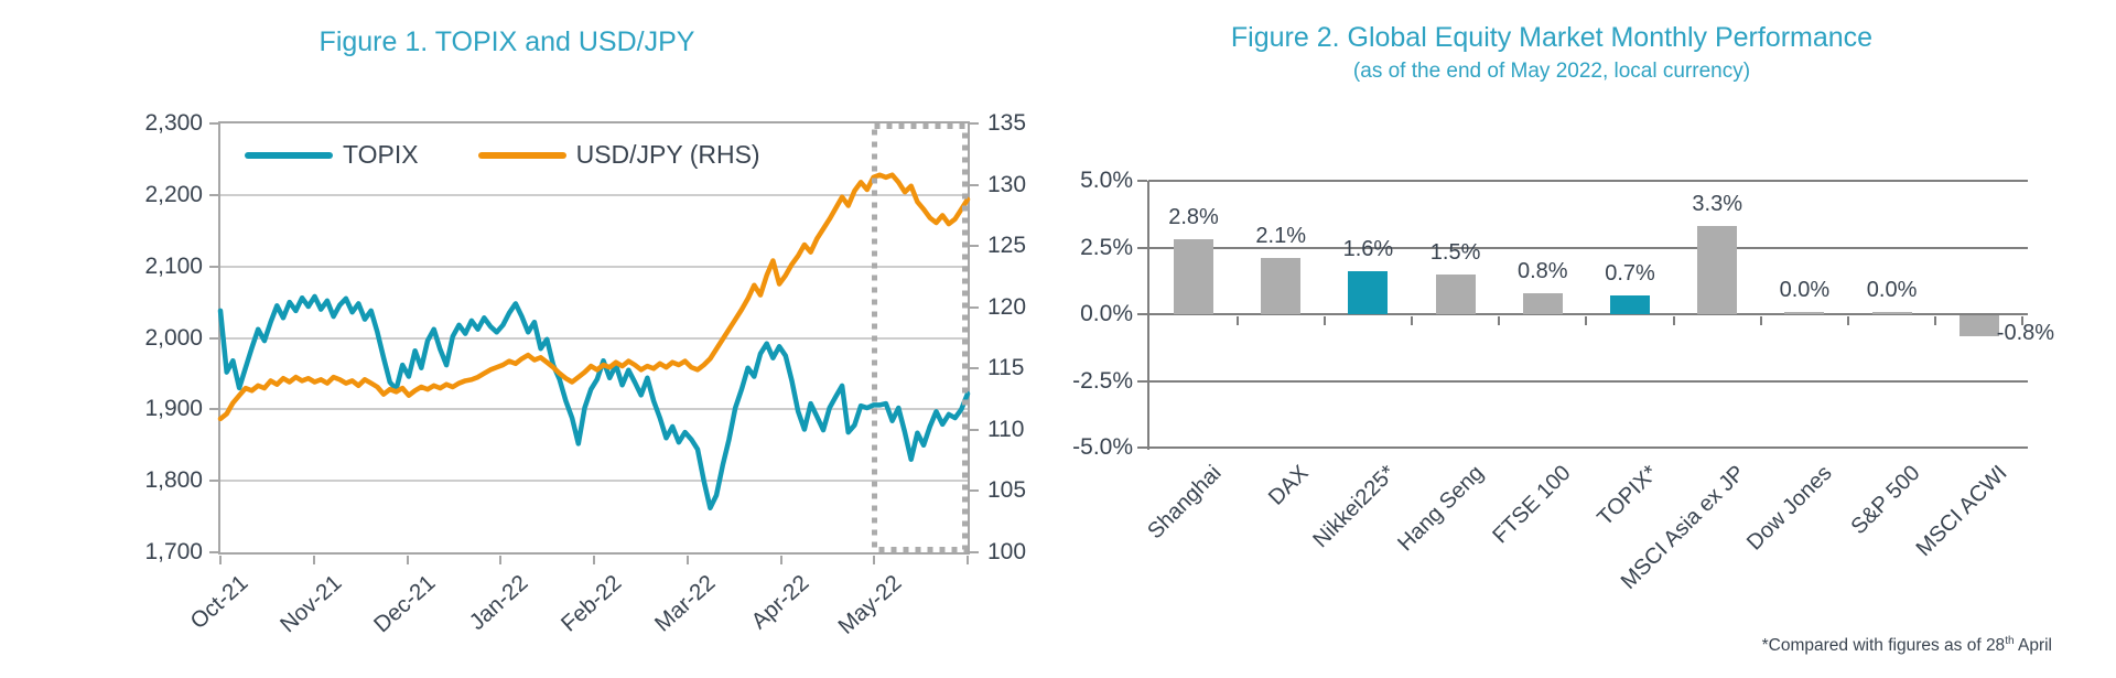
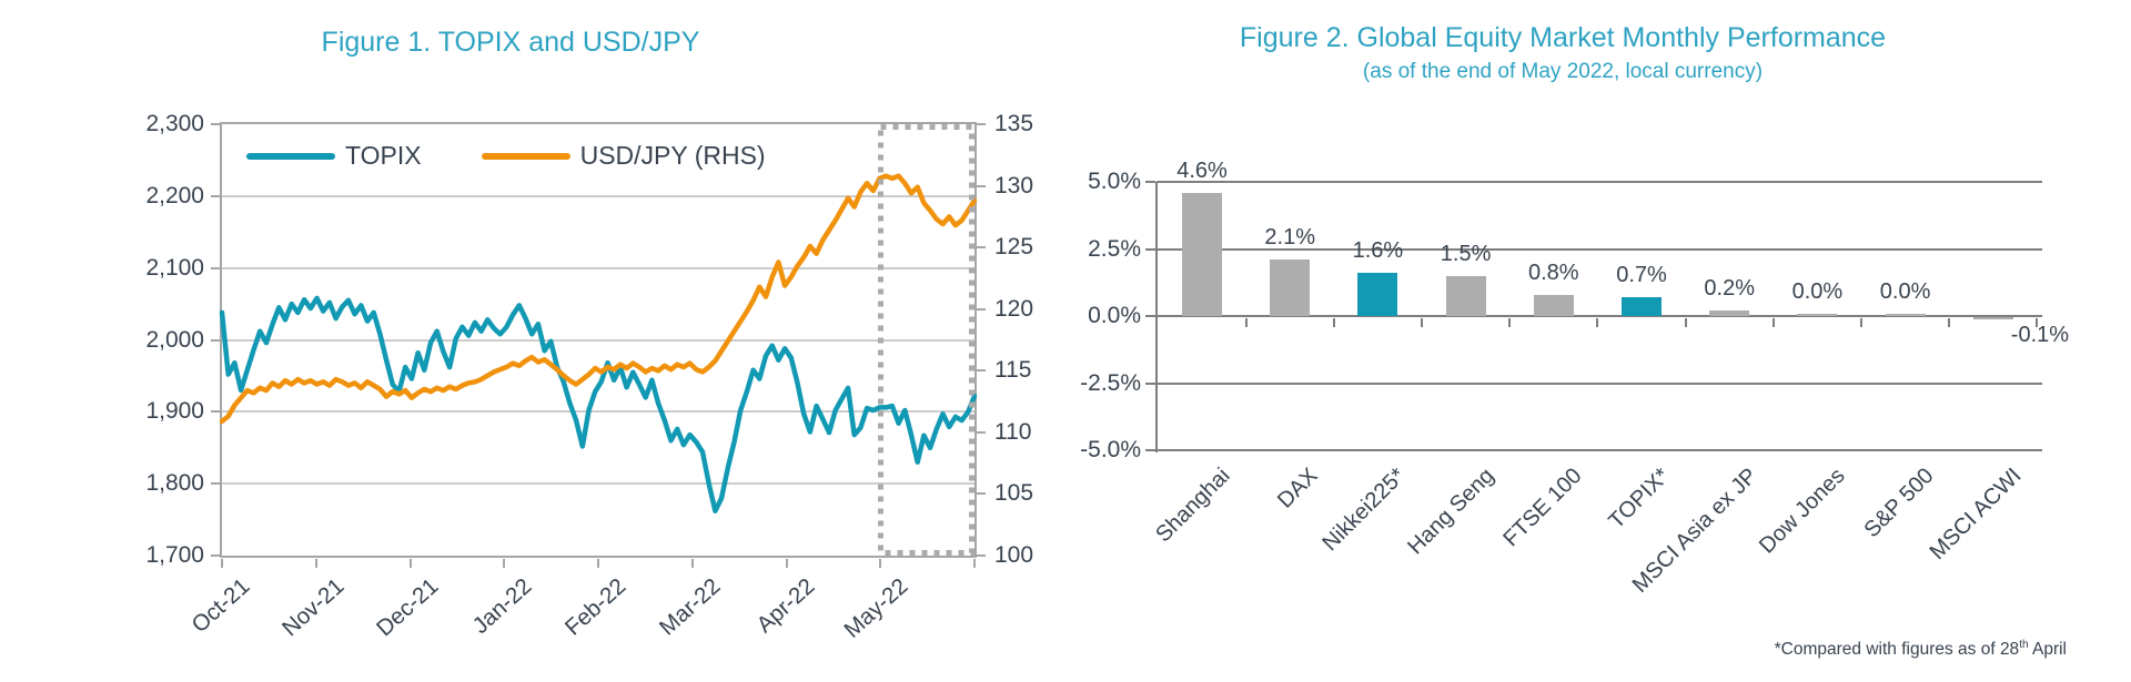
Figure 2. Global Equity Market Monthly Performance/Shanghai: 2.8% -> 4.6%
Figure 2. Global Equity Market Monthly Performance/MSCI Asia ex JP: 3.3% -> 0.2%
Figure 2. Global Equity Market Monthly Performance/MSCI ACWI: -0.8% -> -0.1%
